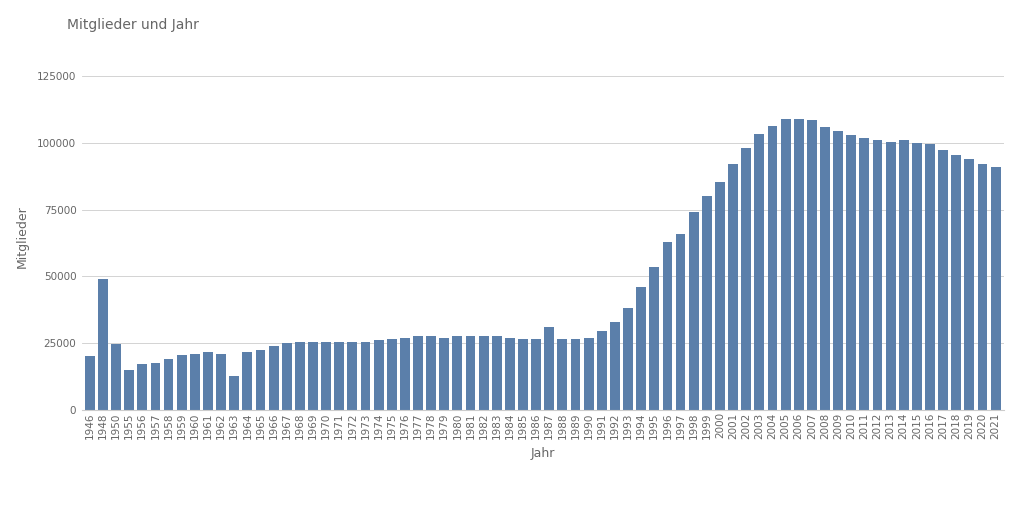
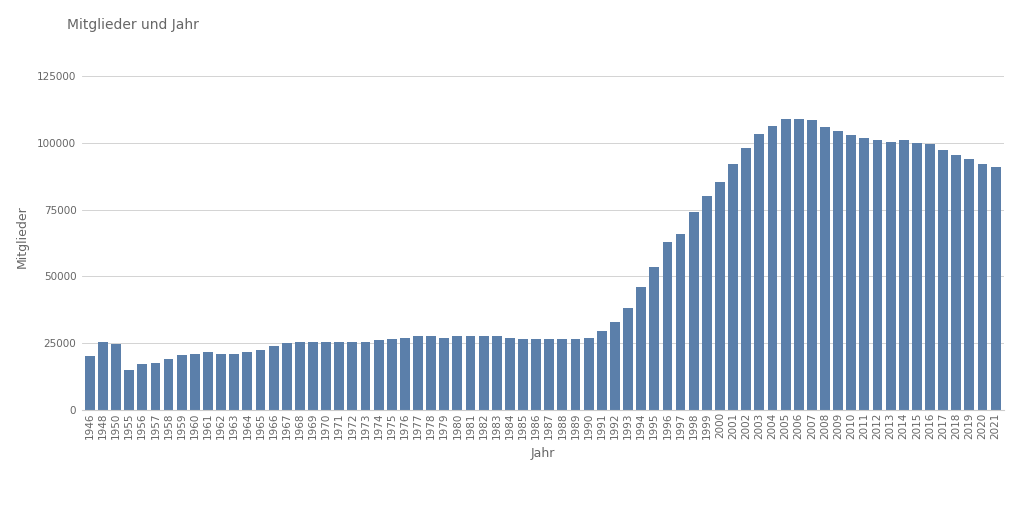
1948: 49000 -> 25500
1963: 12500 -> 21000
1987: 31000 -> 26500
